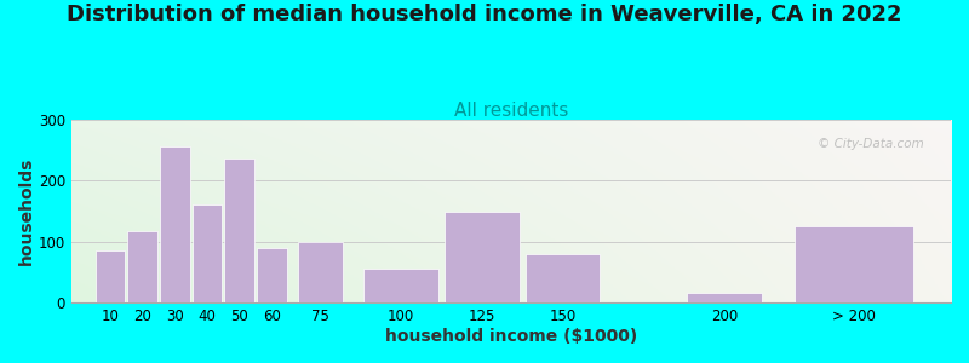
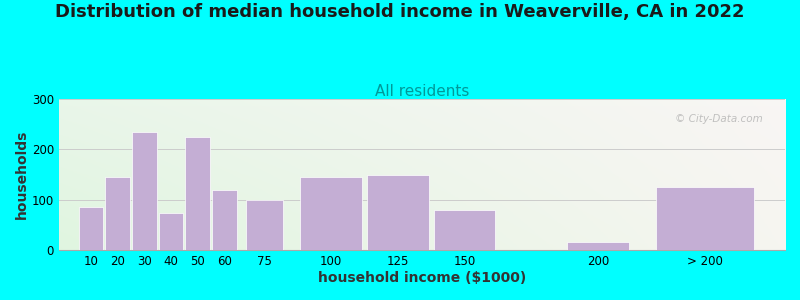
20: 118 -> 145
30: 256 -> 235
40: 162 -> 75
50: 236 -> 225
60: 90 -> 120
100: 56 -> 145
